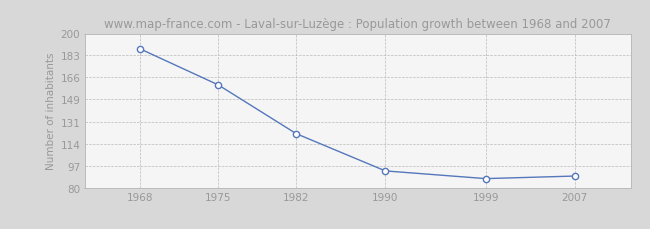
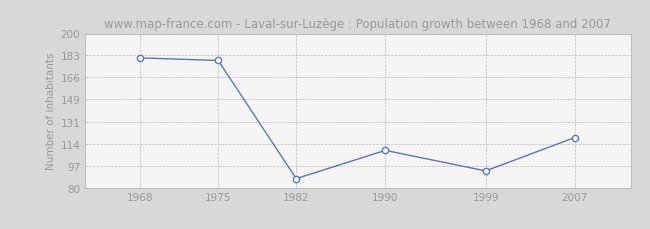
1968: 188 -> 181
1975: 160 -> 179
1982: 122 -> 87
1990: 93 -> 109
1999: 87 -> 93
2007: 89 -> 119
